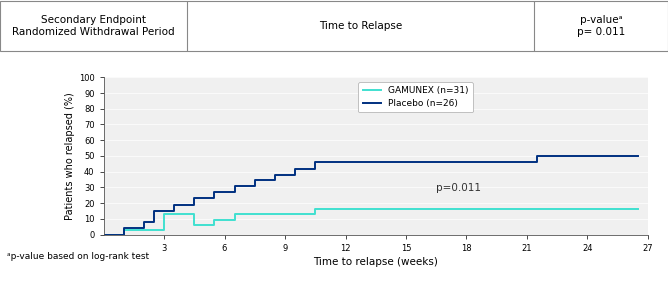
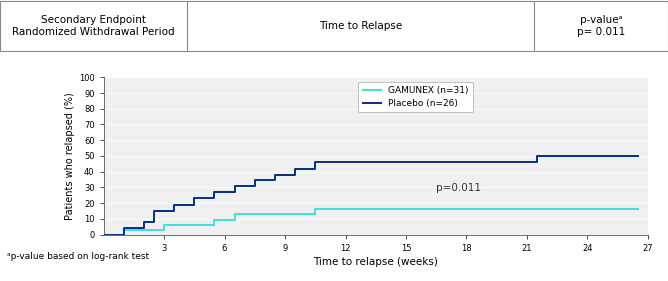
GAMUNEX (n=31)/3: 13 -> 6
